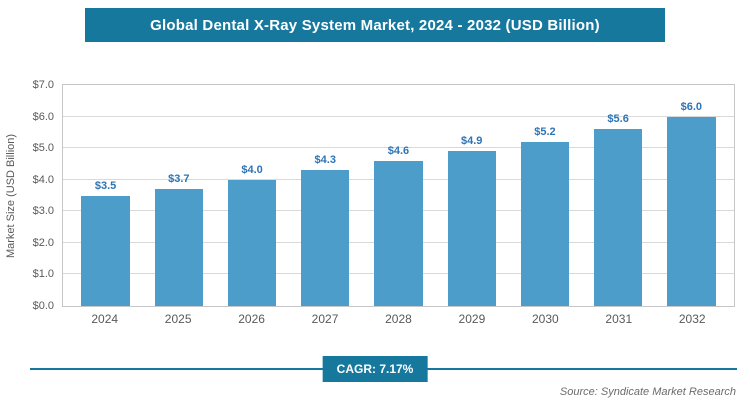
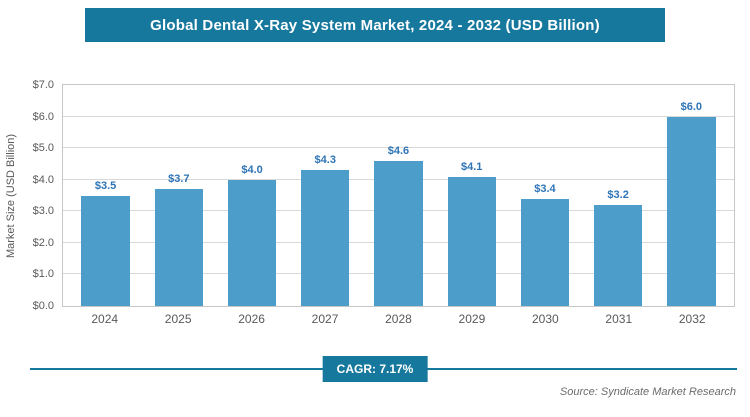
2029: $4.9 -> $4.1
2030: $5.2 -> $3.4
2031: $5.6 -> $3.2
